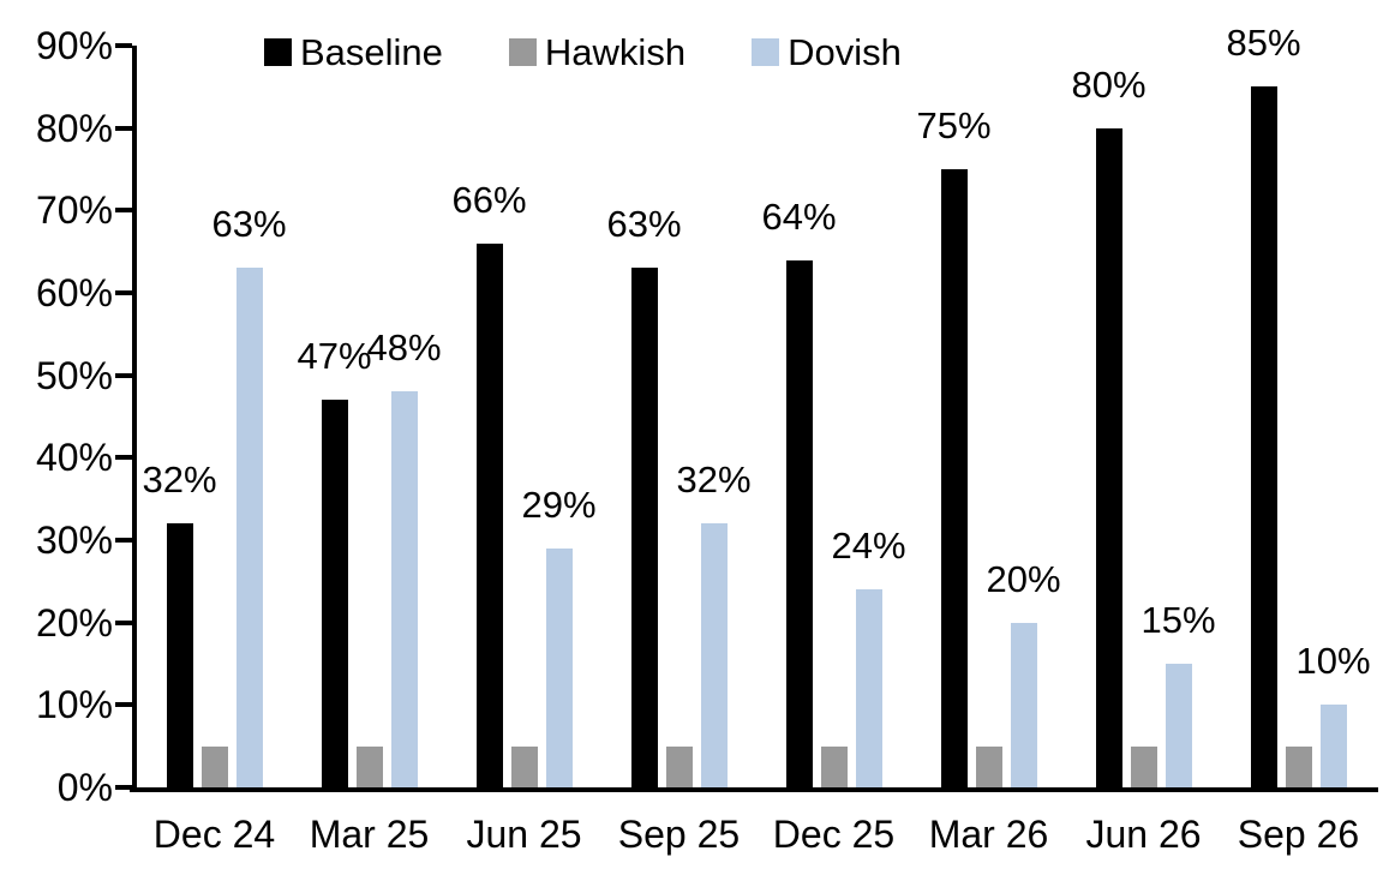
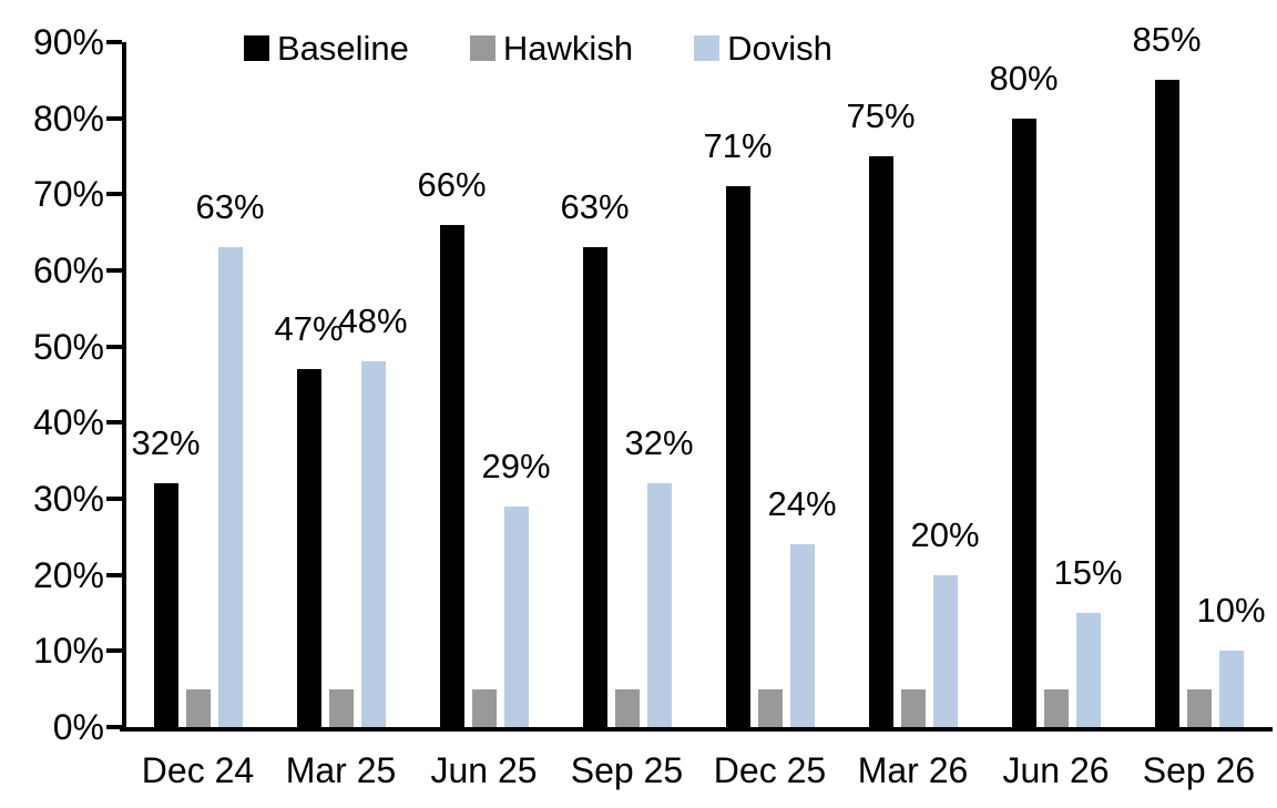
Baseline/Dec 25: 64% -> 71%
